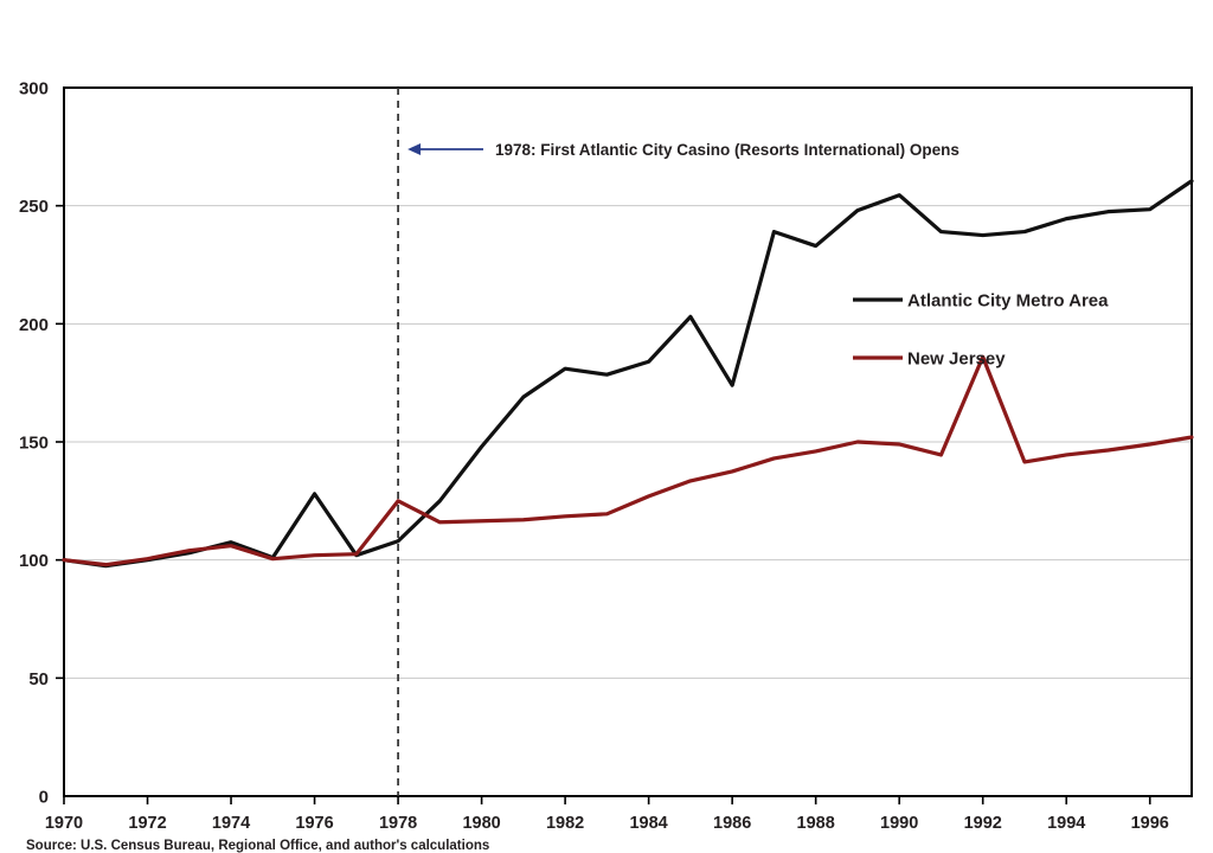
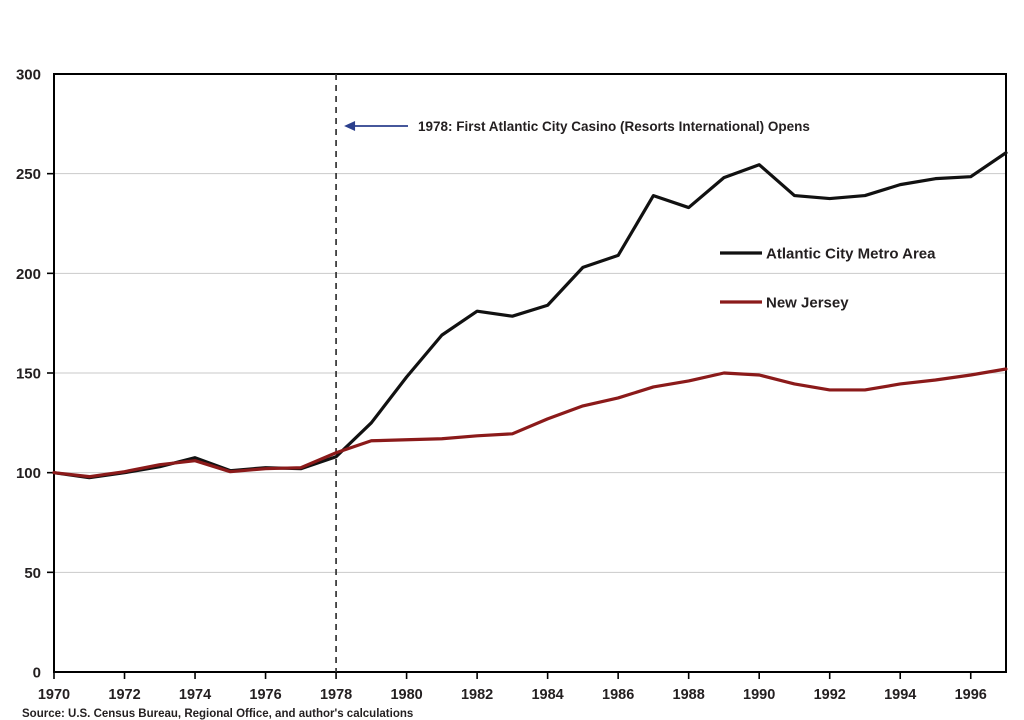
Atlantic City Metro Area/1976: 128 -> 102
New Jersey/1978: 125 -> 110
Atlantic City Metro Area/1986: 174 -> 209
New Jersey/1992: 186 -> 142
